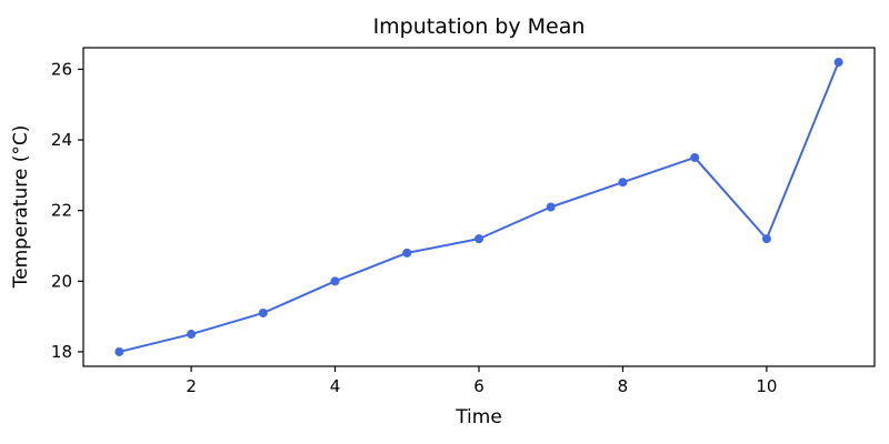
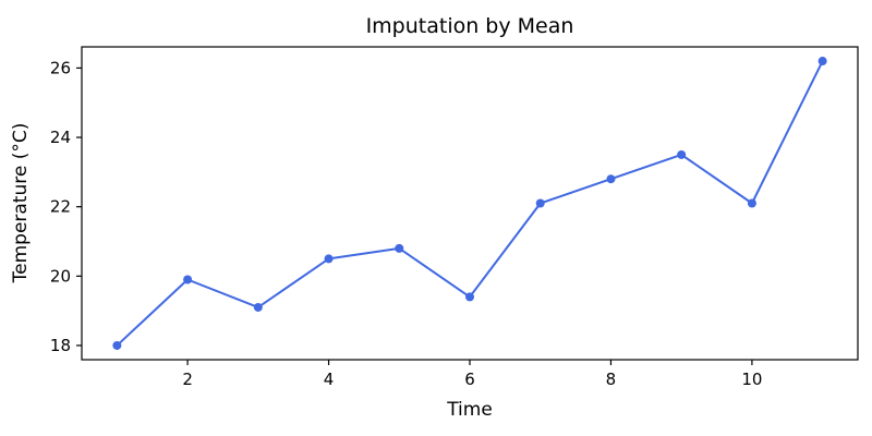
2: 18.5 -> 19.9
4: 20.0 -> 20.5
6: 21.2 -> 19.4
10: 21.2 -> 22.1
